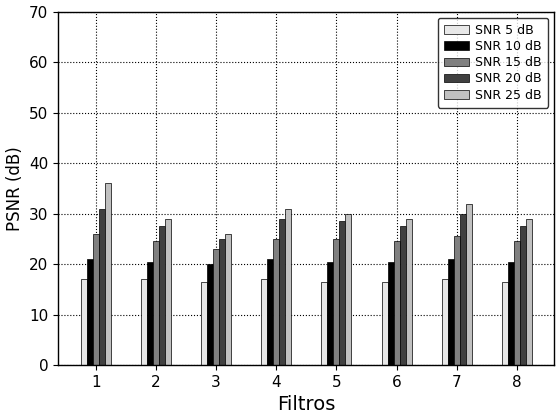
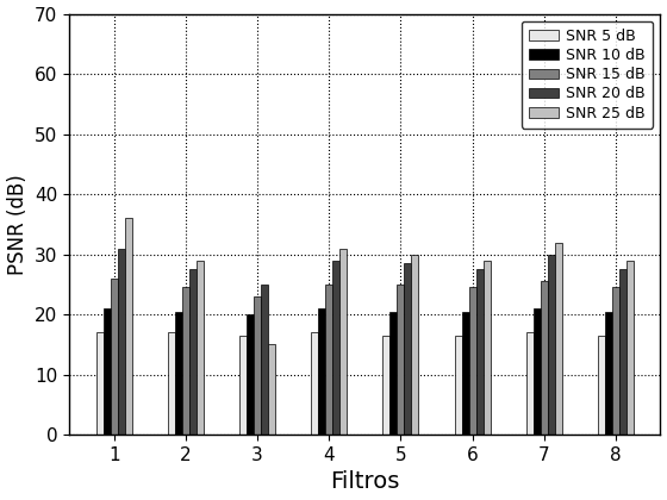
SNR 25 dB/3: 26 -> 15
